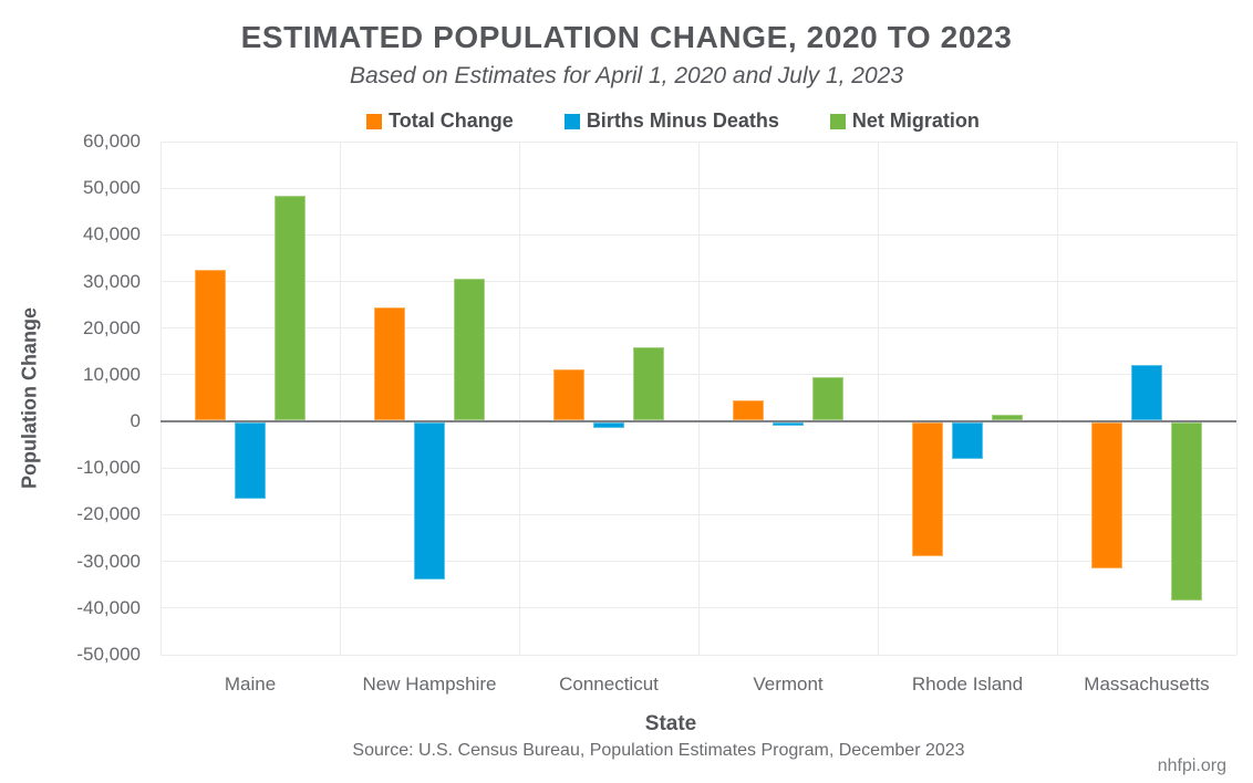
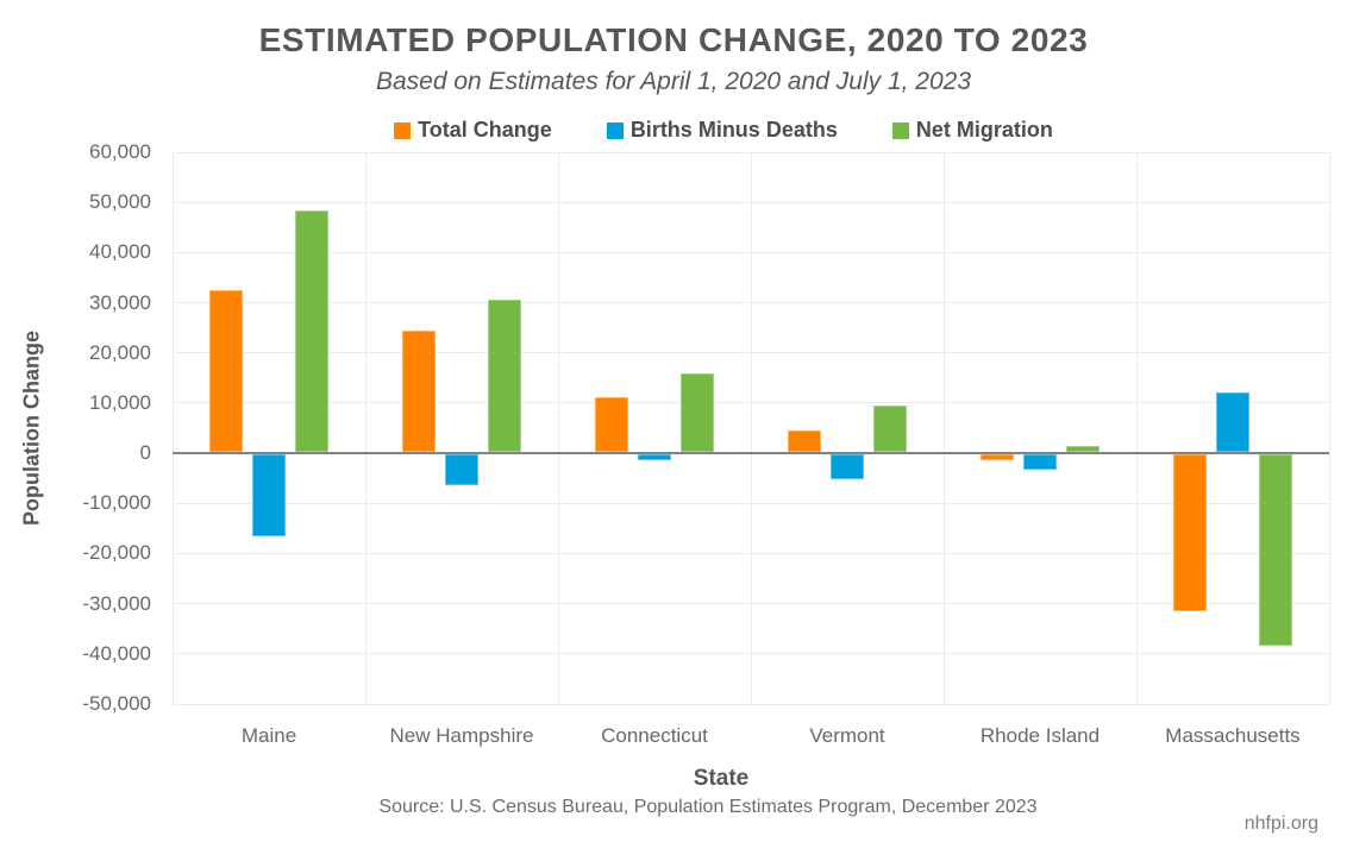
Births Minus Deaths/New Hampshire: -34000 -> -6000
Births Minus Deaths/Vermont: -1000 -> -5000
Total Change/Rhode Island: -29000 -> -2000
Births Minus Deaths/Rhode Island: -8000 -> -3000
